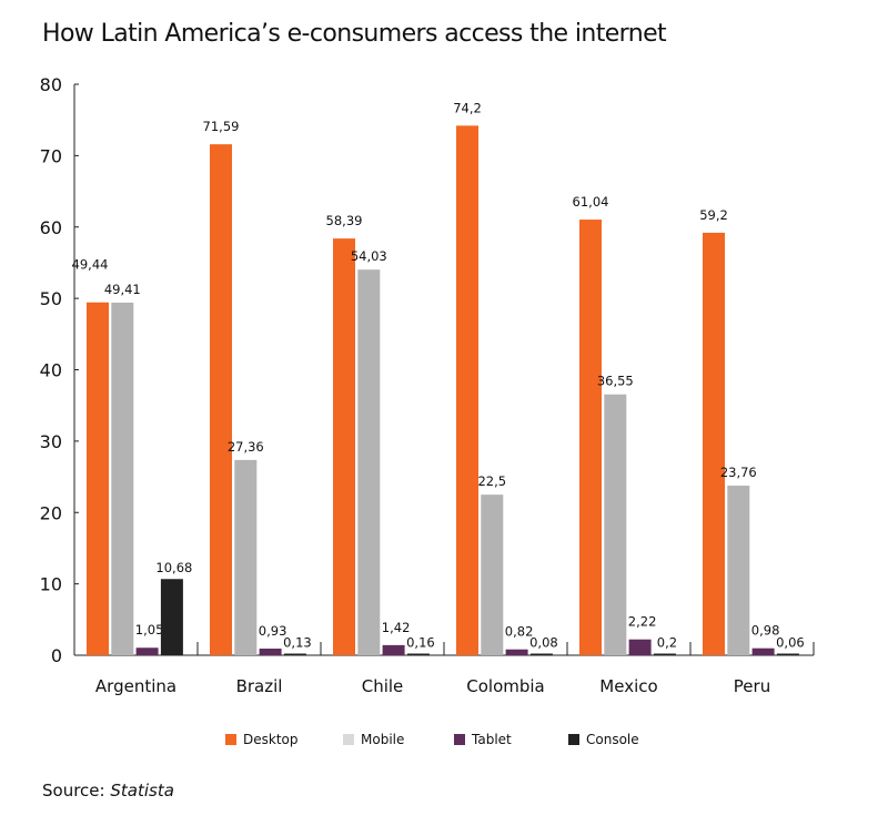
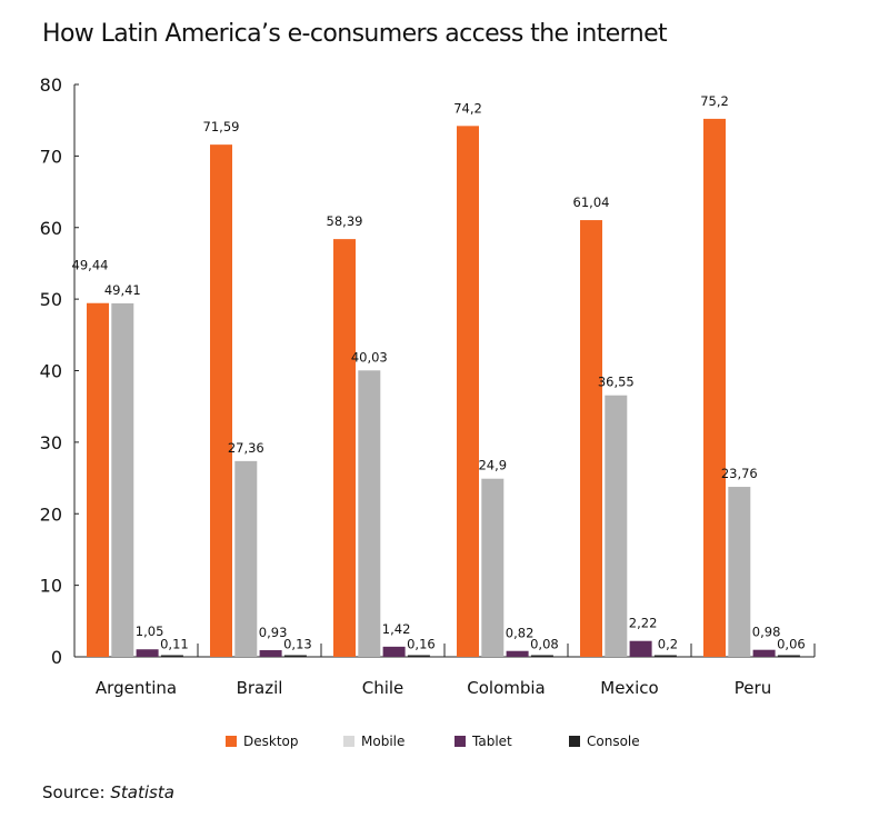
Console/Argentina: 10,68 -> 0,11
Mobile/Chile: 54,03 -> 40,03
Mobile/Colombia: 22,5 -> 24,9
Desktop/Peru: 59,2 -> 75,2
